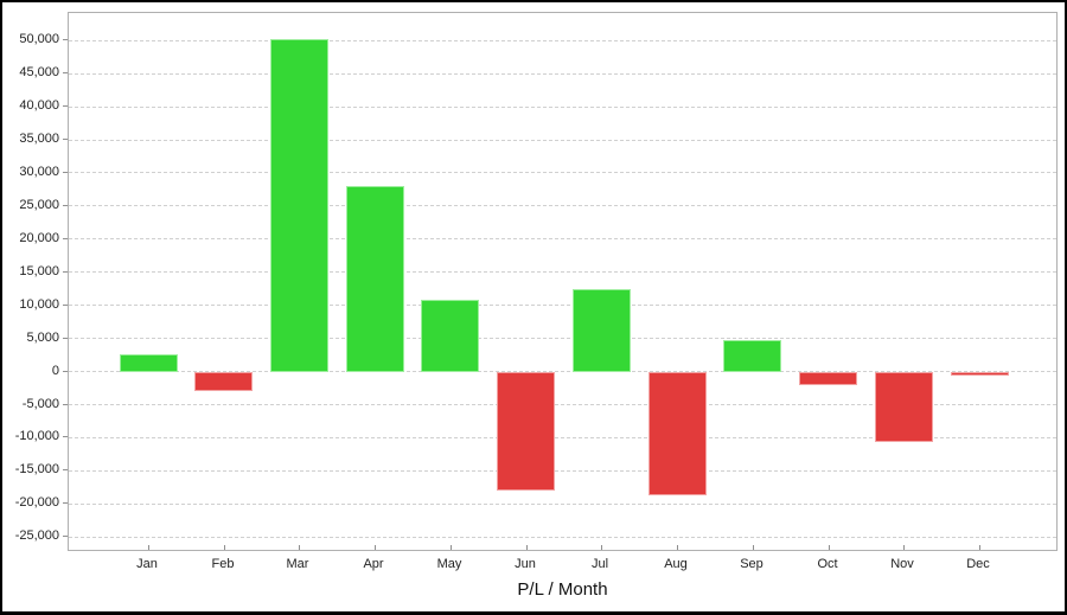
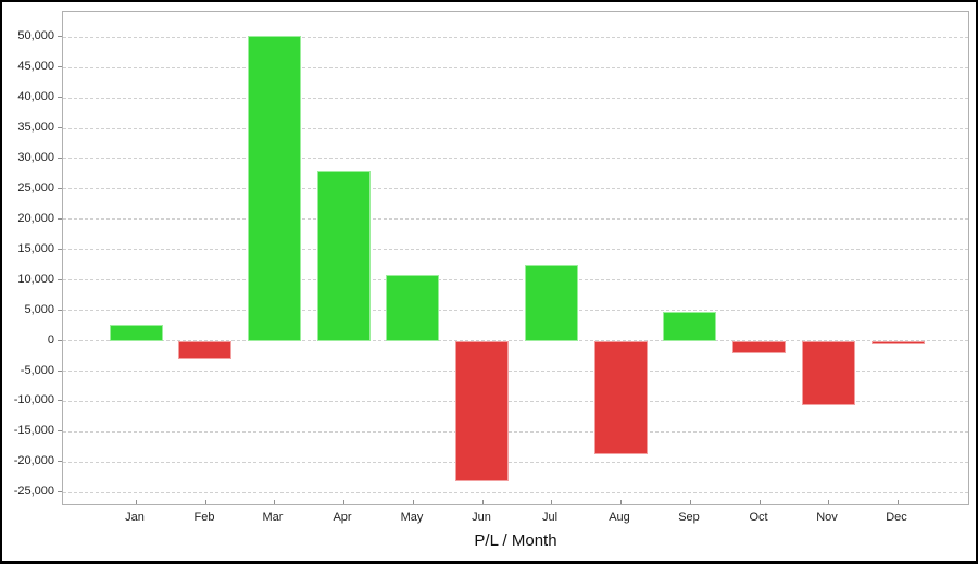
Jun: -18000 -> -23000
